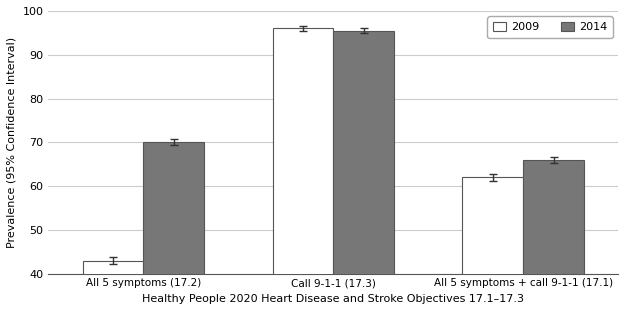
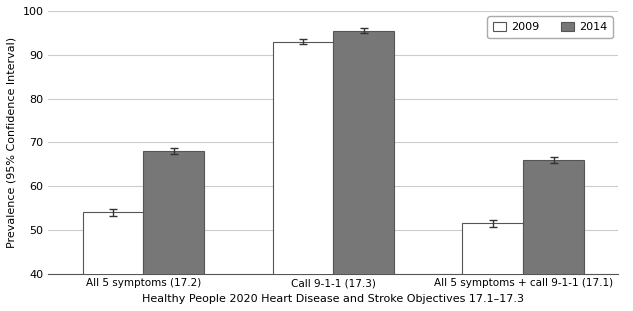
2009/All 5 symptoms (17.2): 43.0 -> 54.0
2014/All 5 symptoms (17.2): 70.0 -> 68.0
2009/Call 9-1-1 (17.3): 96.0 -> 93.0
2009/All 5 symptoms + call 9-1-1 (17.1): 62.0 -> 51.5
